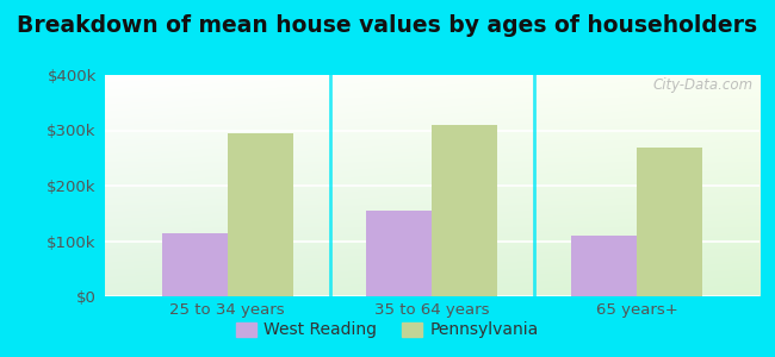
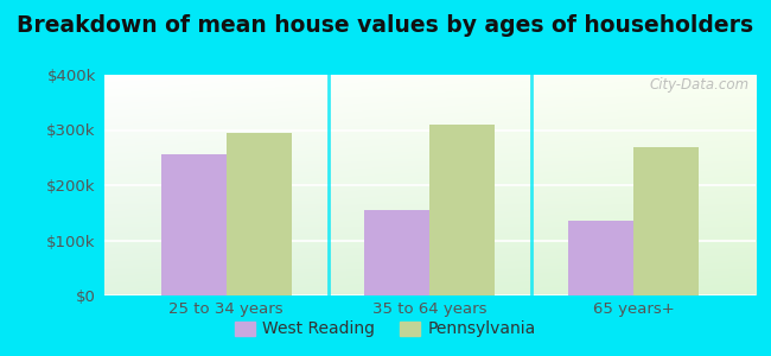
West Reading/25 to 34 years: $115k -> $255k
West Reading/65 years+: $110k -> $135k
